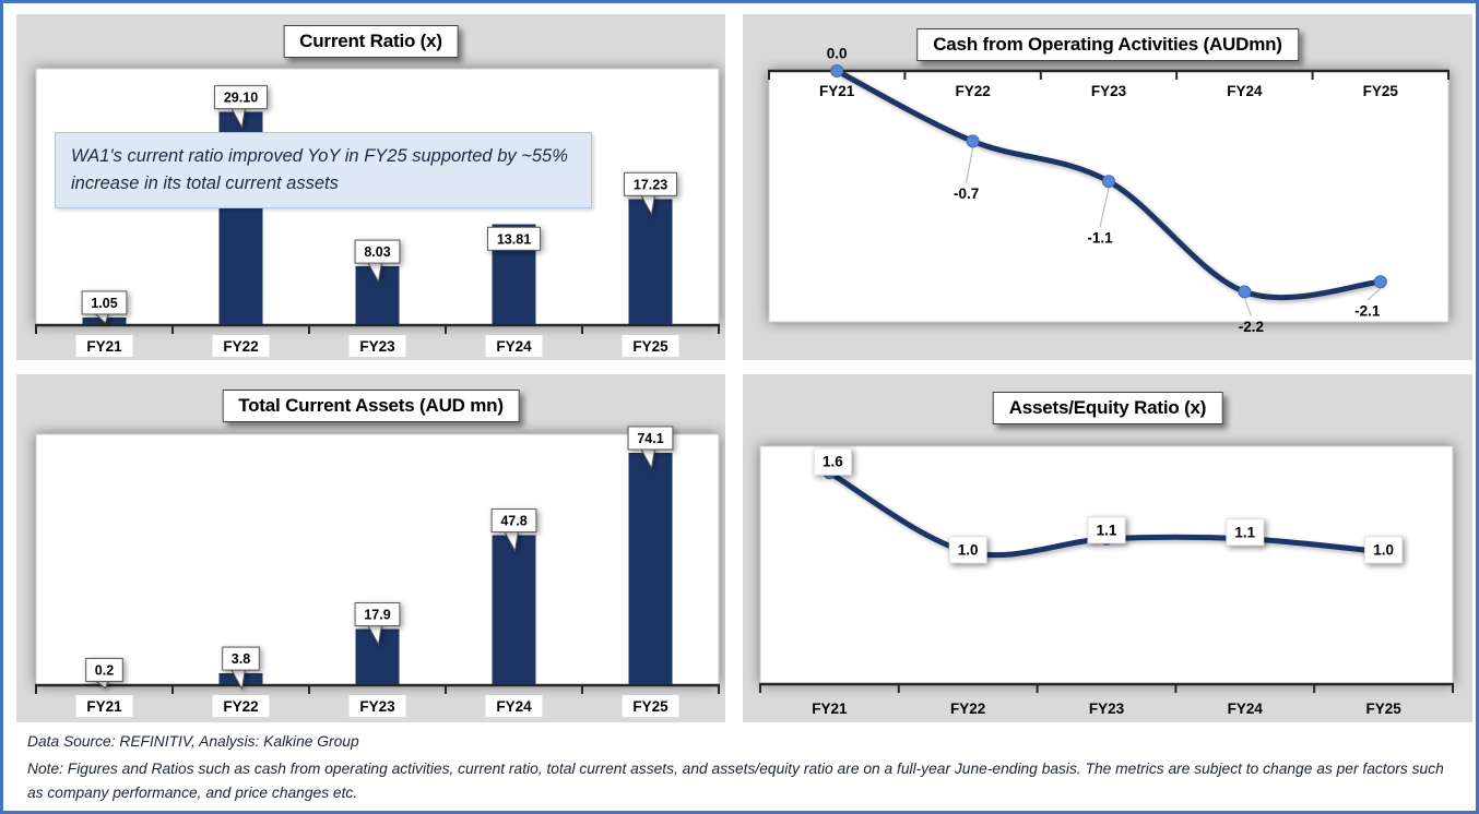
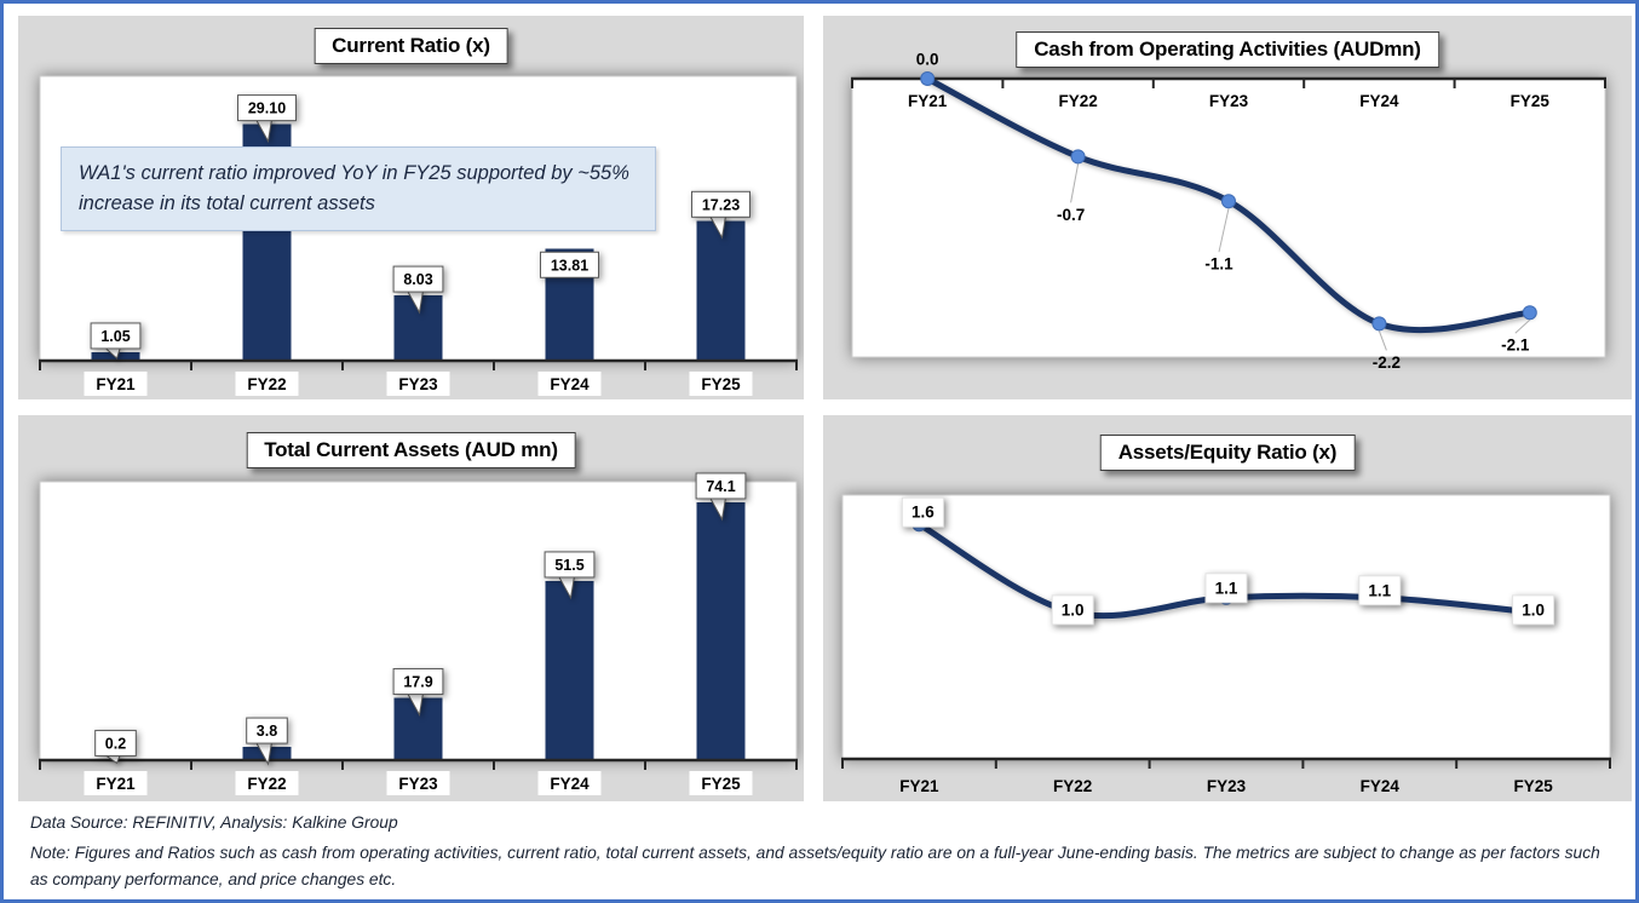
Total Current Assets (AUD mn)/FY24: 47.8 -> 51.5
